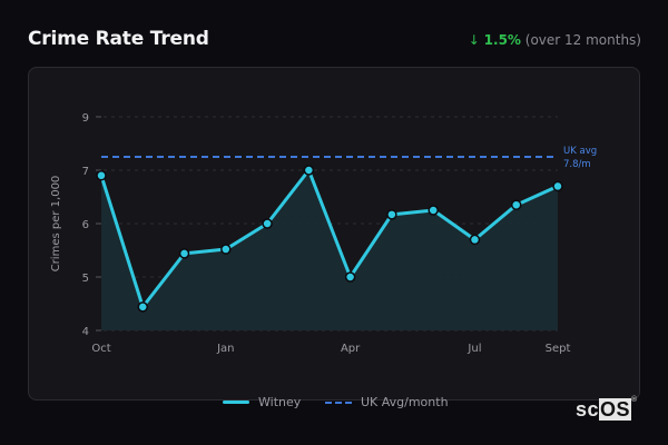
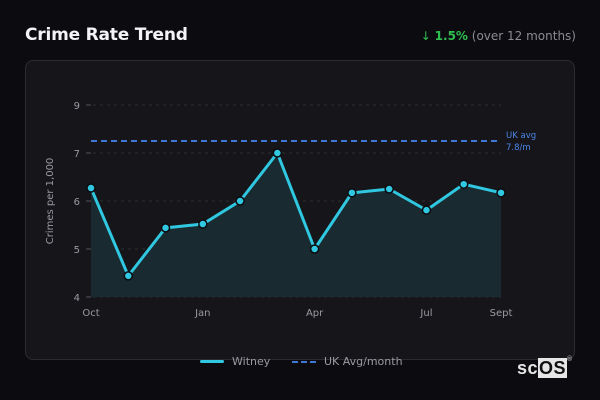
Witney/Oct: 6.9 -> 6.3
Witney/Jul: 5.7 -> 5.8
Witney/Sept: 6.7 -> 6.2
